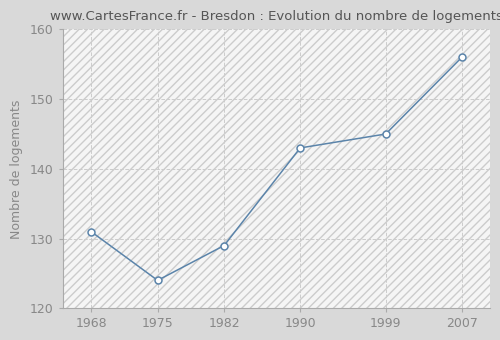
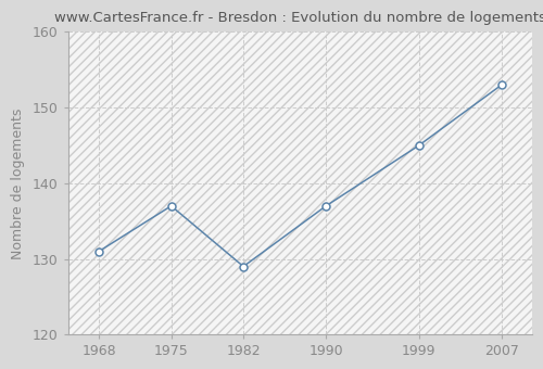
1975: 124 -> 137
1990: 143 -> 137
2007: 156 -> 153
